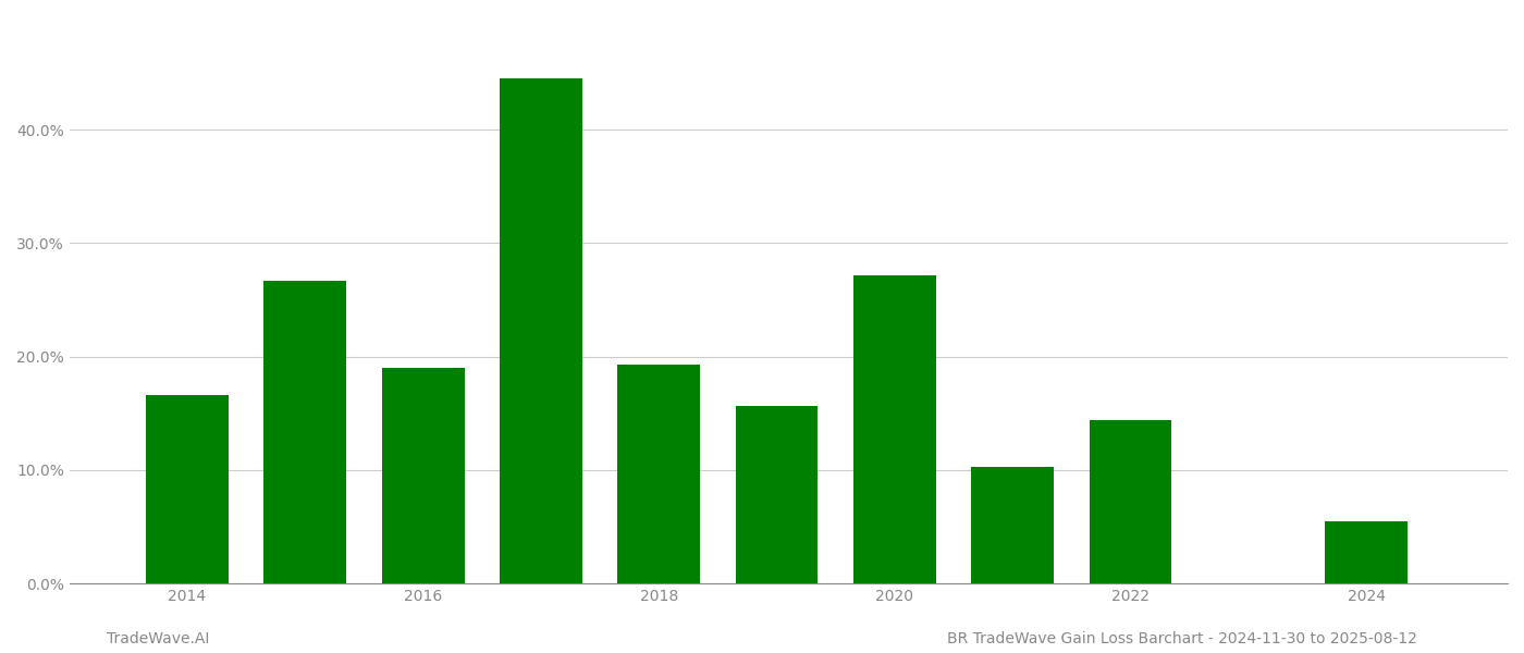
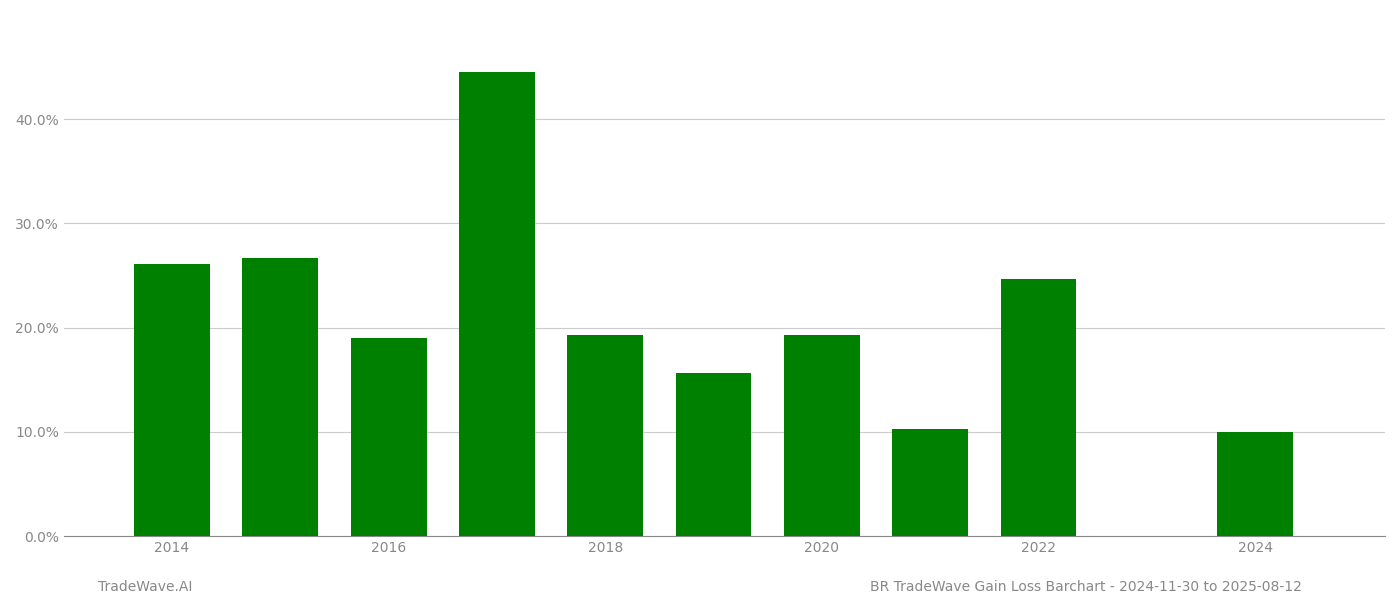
2014: 16.6% -> 26.1%
2020: 27.2% -> 19.3%
2022: 14.4% -> 24.7%
2024: 5.5% -> 10.0%
